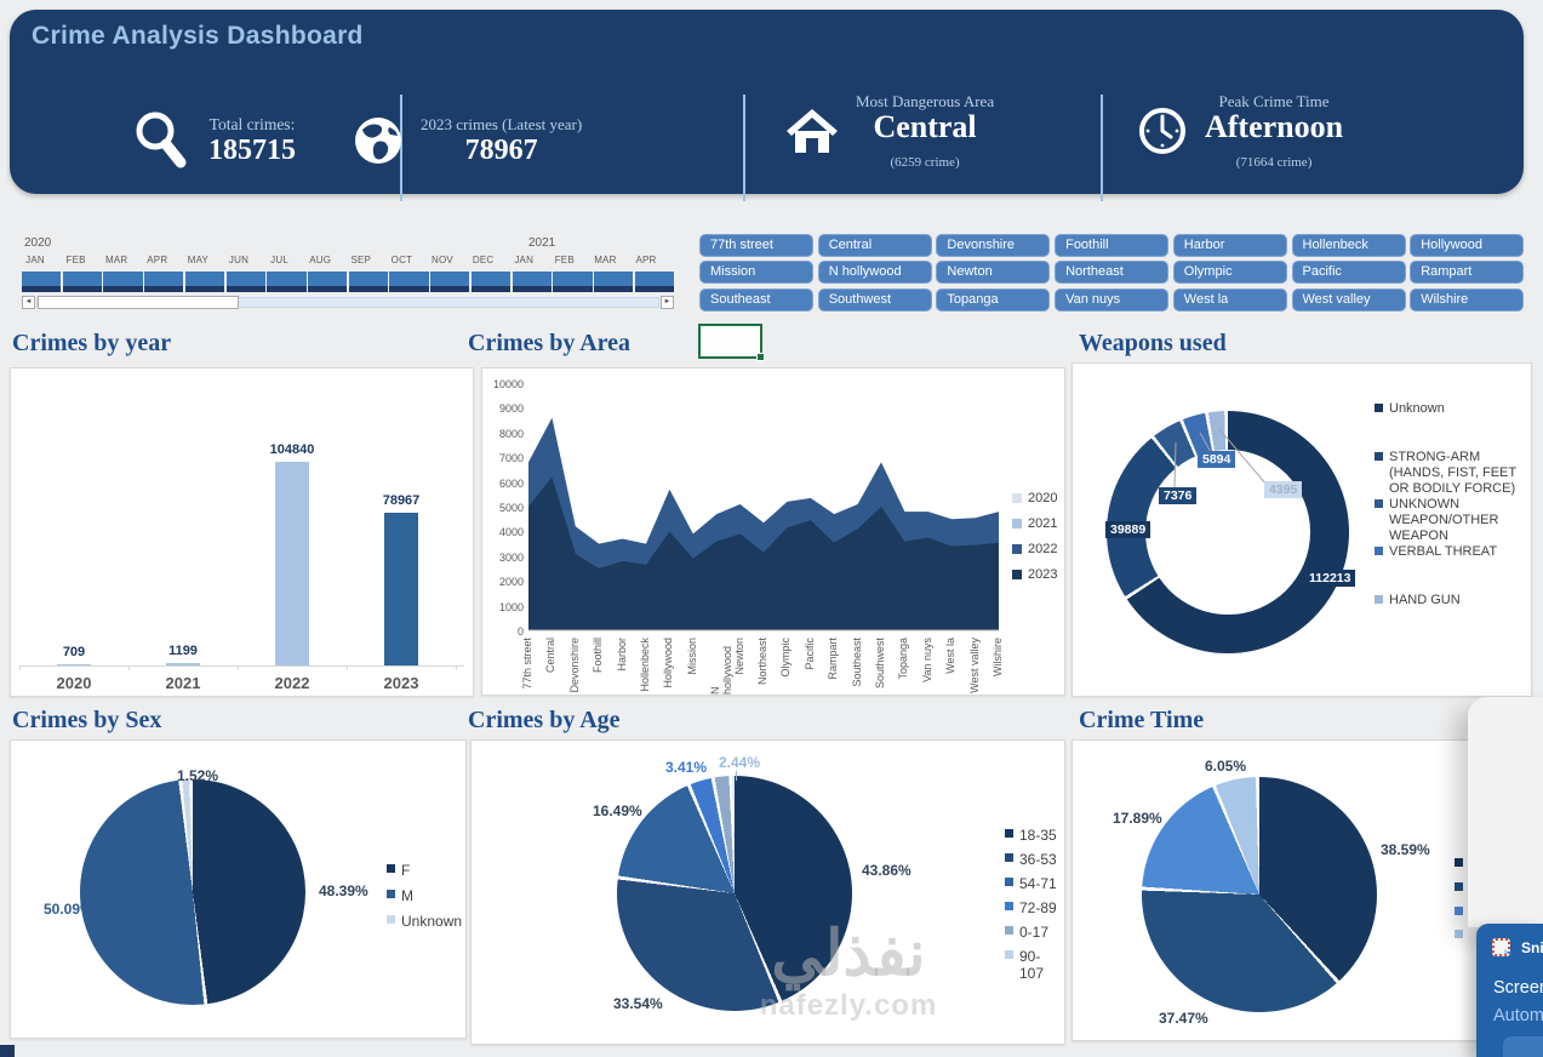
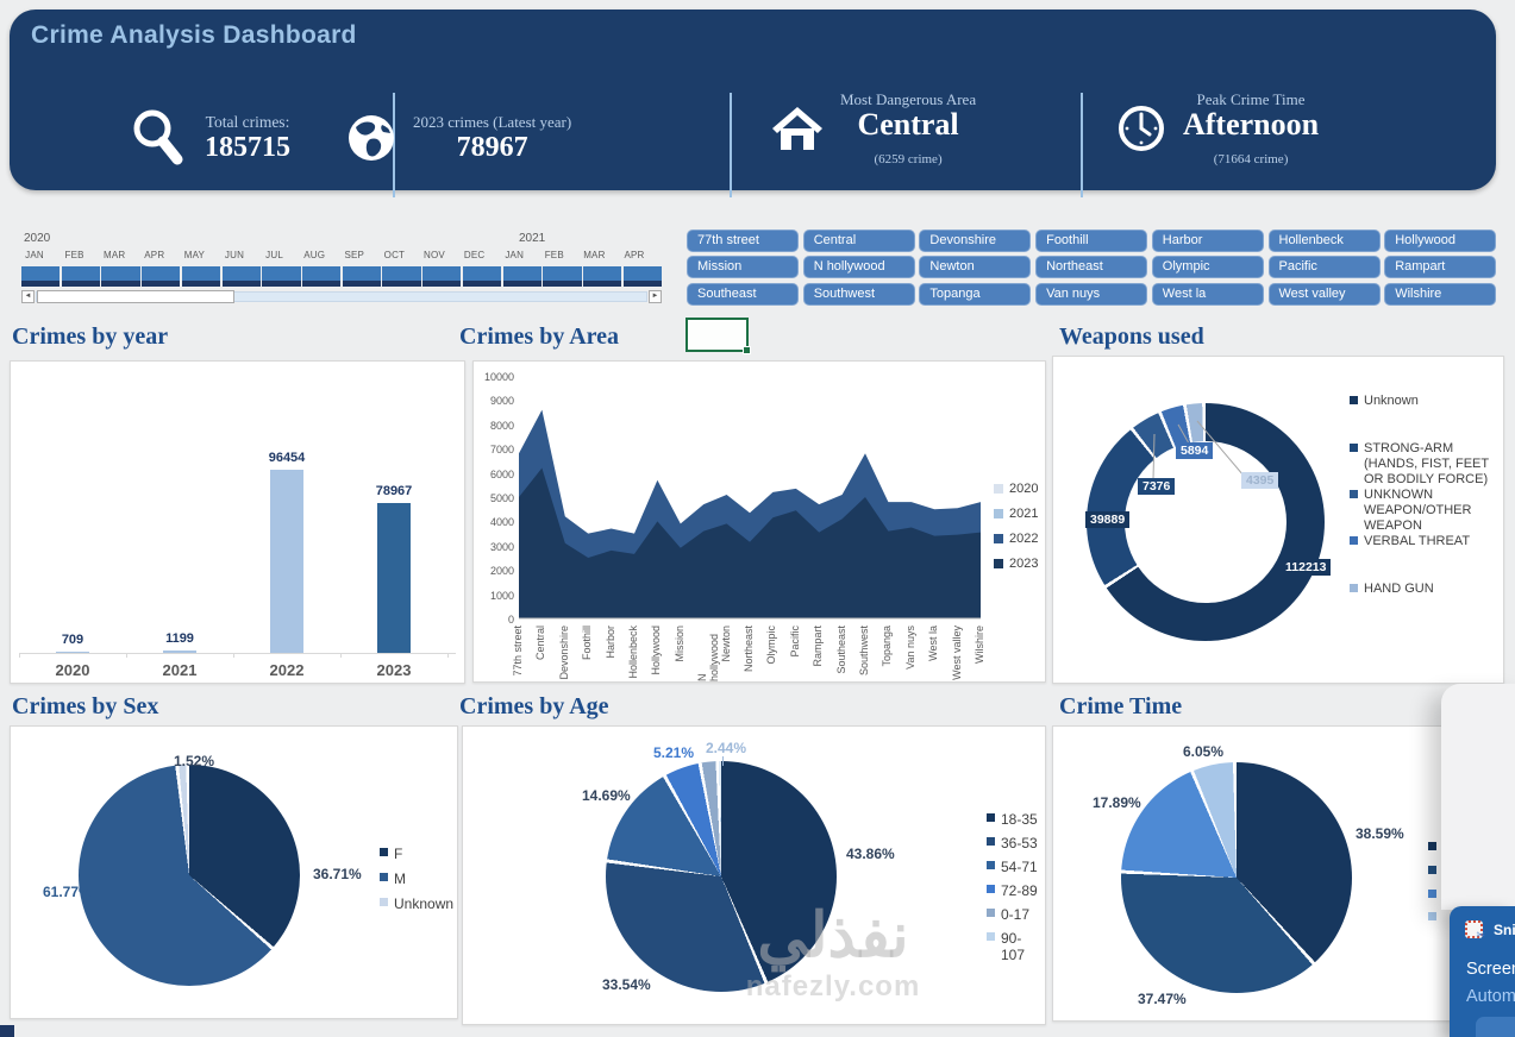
Crimes by year/2022: 104840 -> 96454
Crimes by Sex/F: 48.39% -> 36.71%
Crimes by Sex/M: 50.09% -> 61.77%
Crimes by Age/54-71: 16.49% -> 14.69%
Crimes by Age/72-89: 3.41% -> 5.21%
